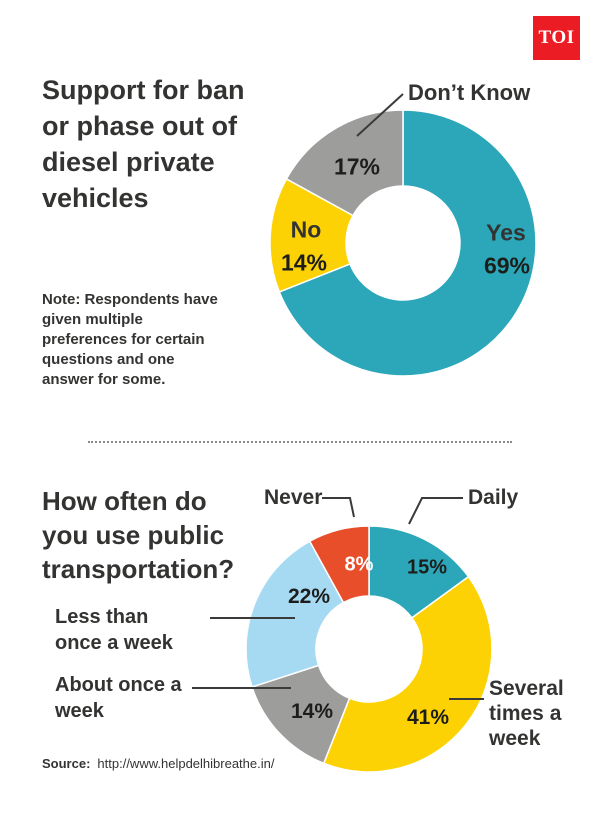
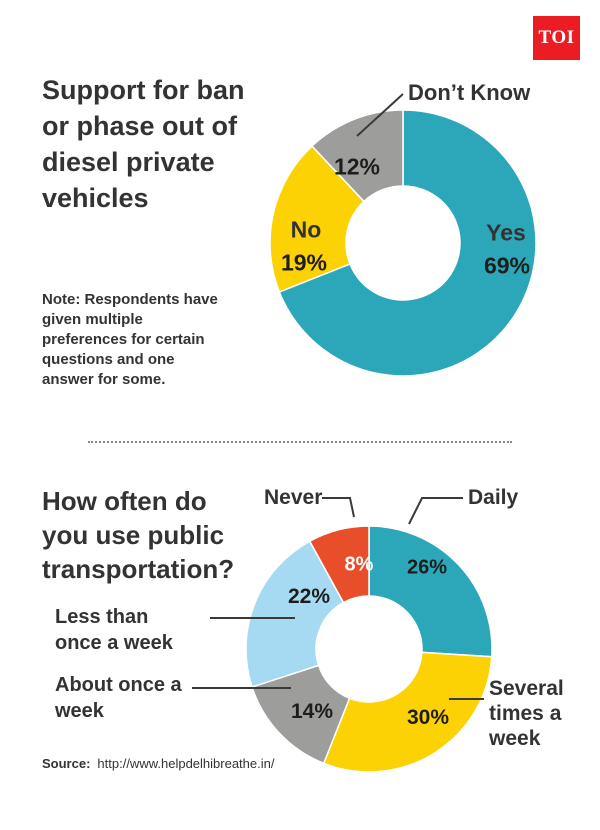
Support for ban or phase out of diesel private vehicles/No: 14% -> 19%
Support for ban or phase out of diesel private vehicles/Don’t Know: 17% -> 12%
How often do you use public transportation?/Daily: 15% -> 26%
How often do you use public transportation?/Several times a week: 41% -> 30%
